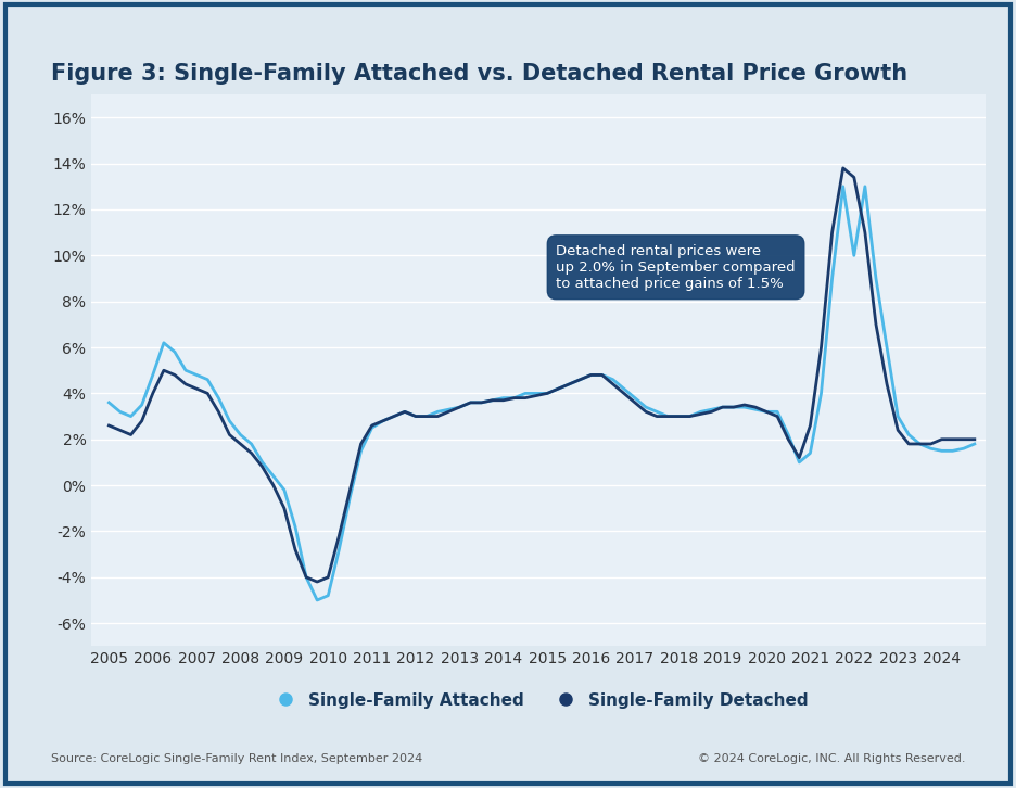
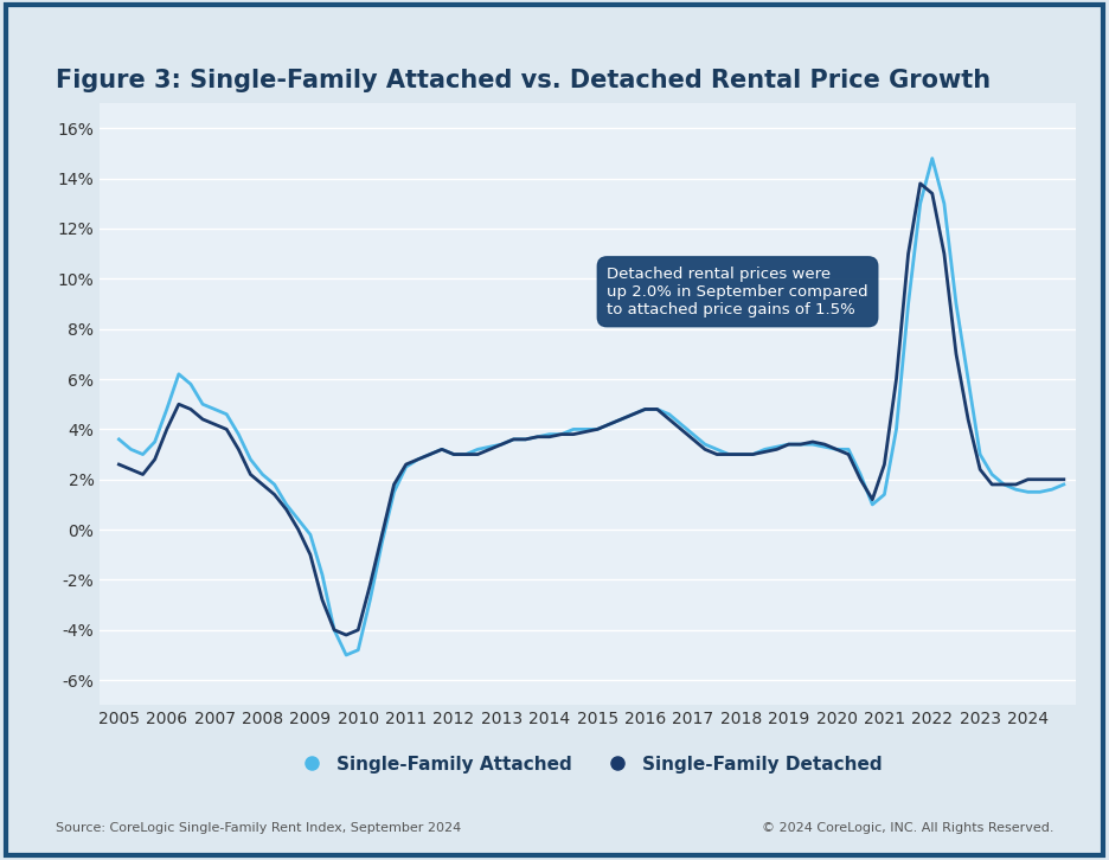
Single-Family Attached/2022: 10.0% -> 14.8%
